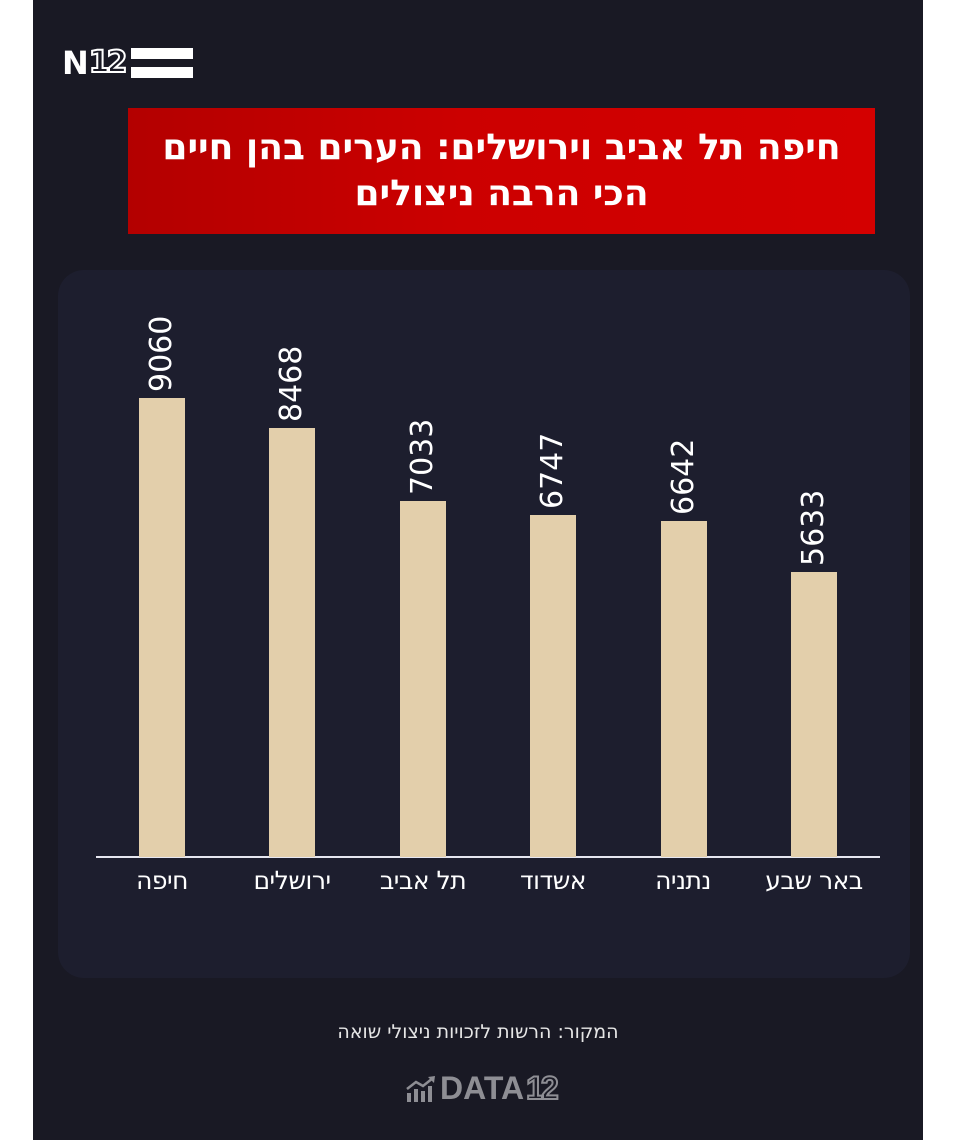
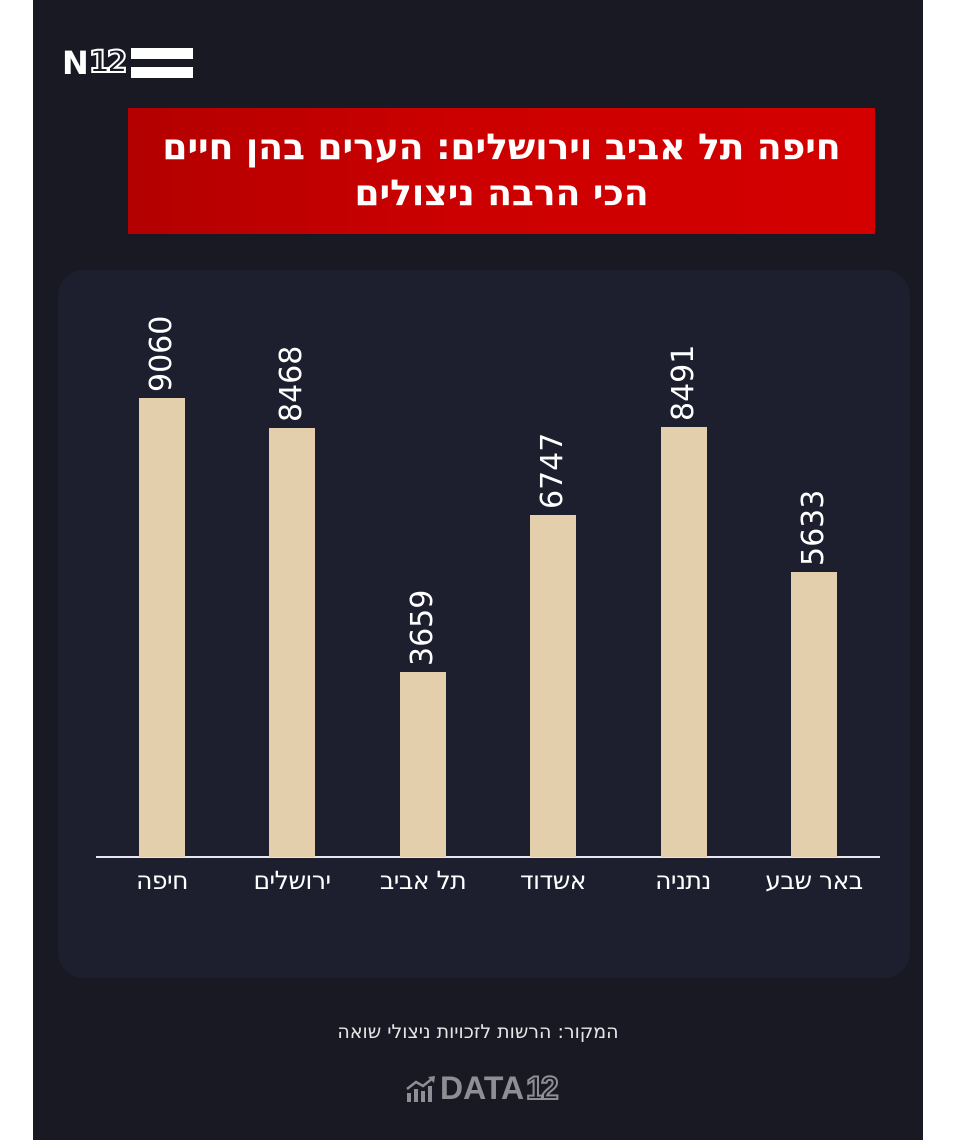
תל אביב: 7033 -> 3659
נתניה: 6642 -> 8491
